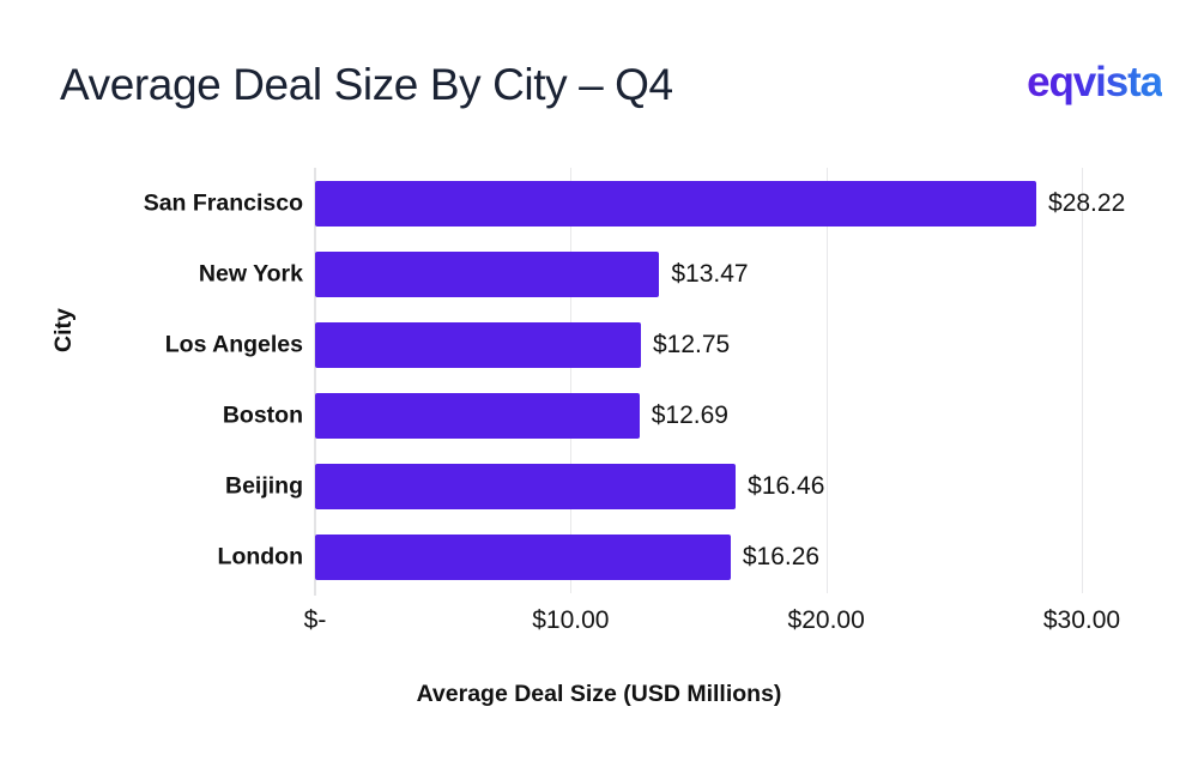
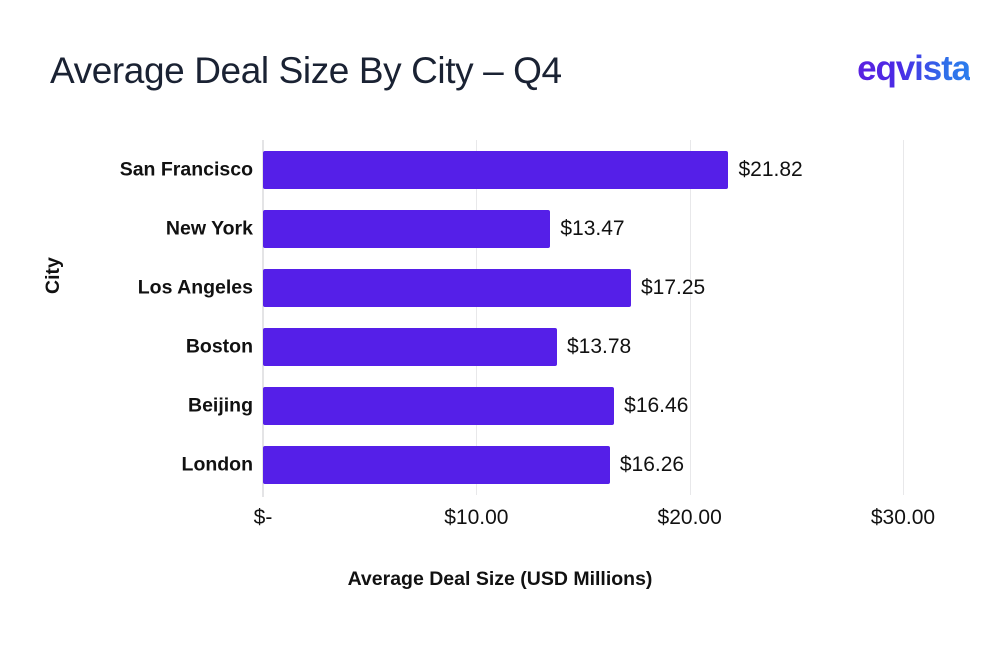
San Francisco: $28.22 -> $21.82
Los Angeles: $12.75 -> $17.25
Boston: $12.69 -> $13.78
